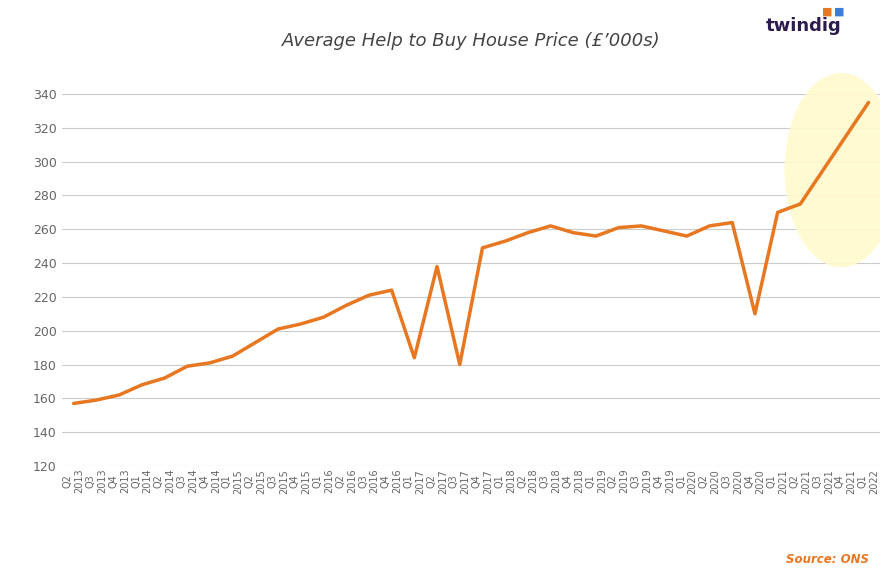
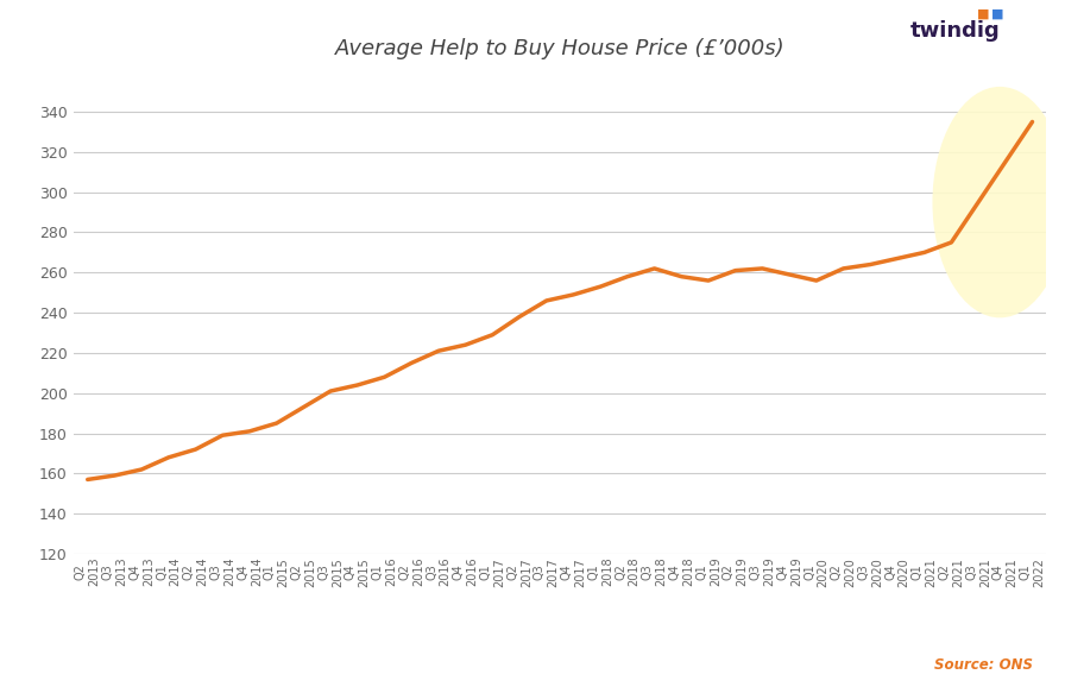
Q1 2017: 184 -> 229
Q3 2017: 180 -> 246
Q4 2020: 210 -> 267
